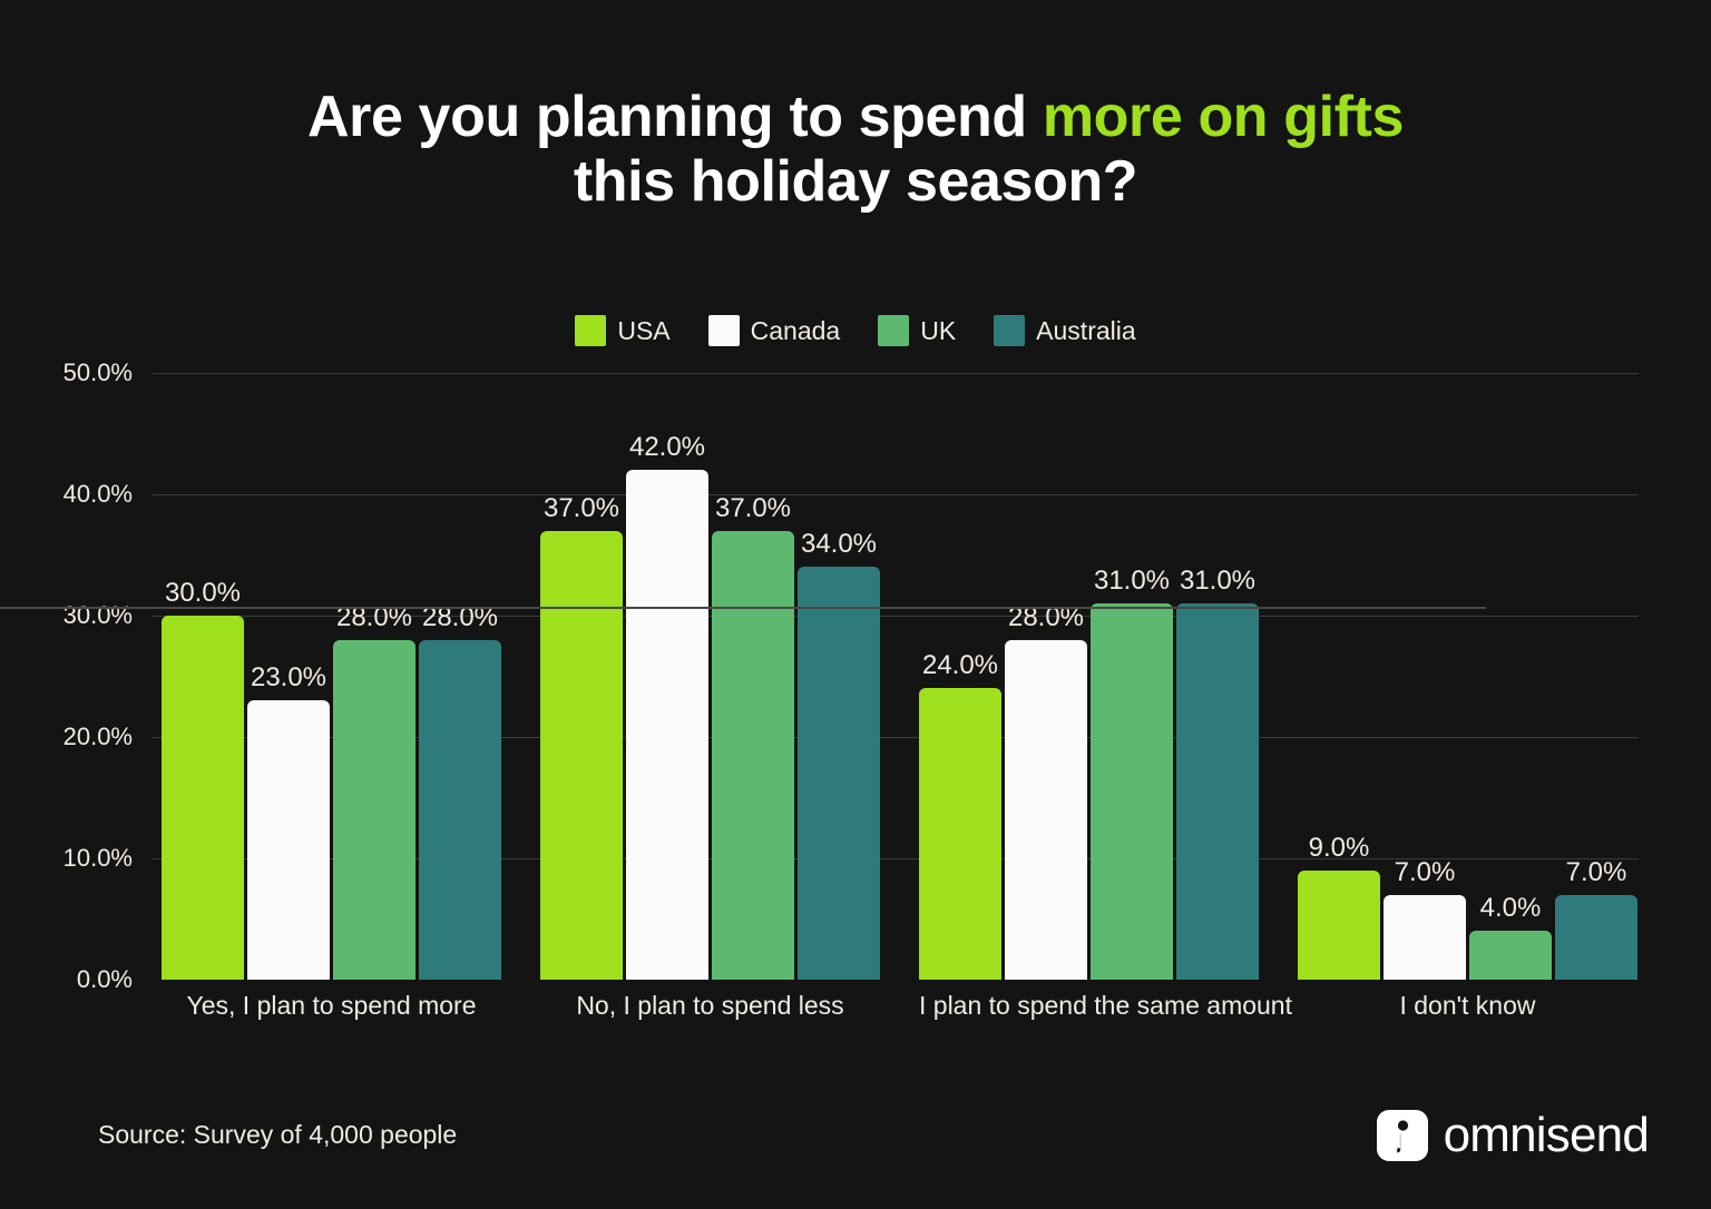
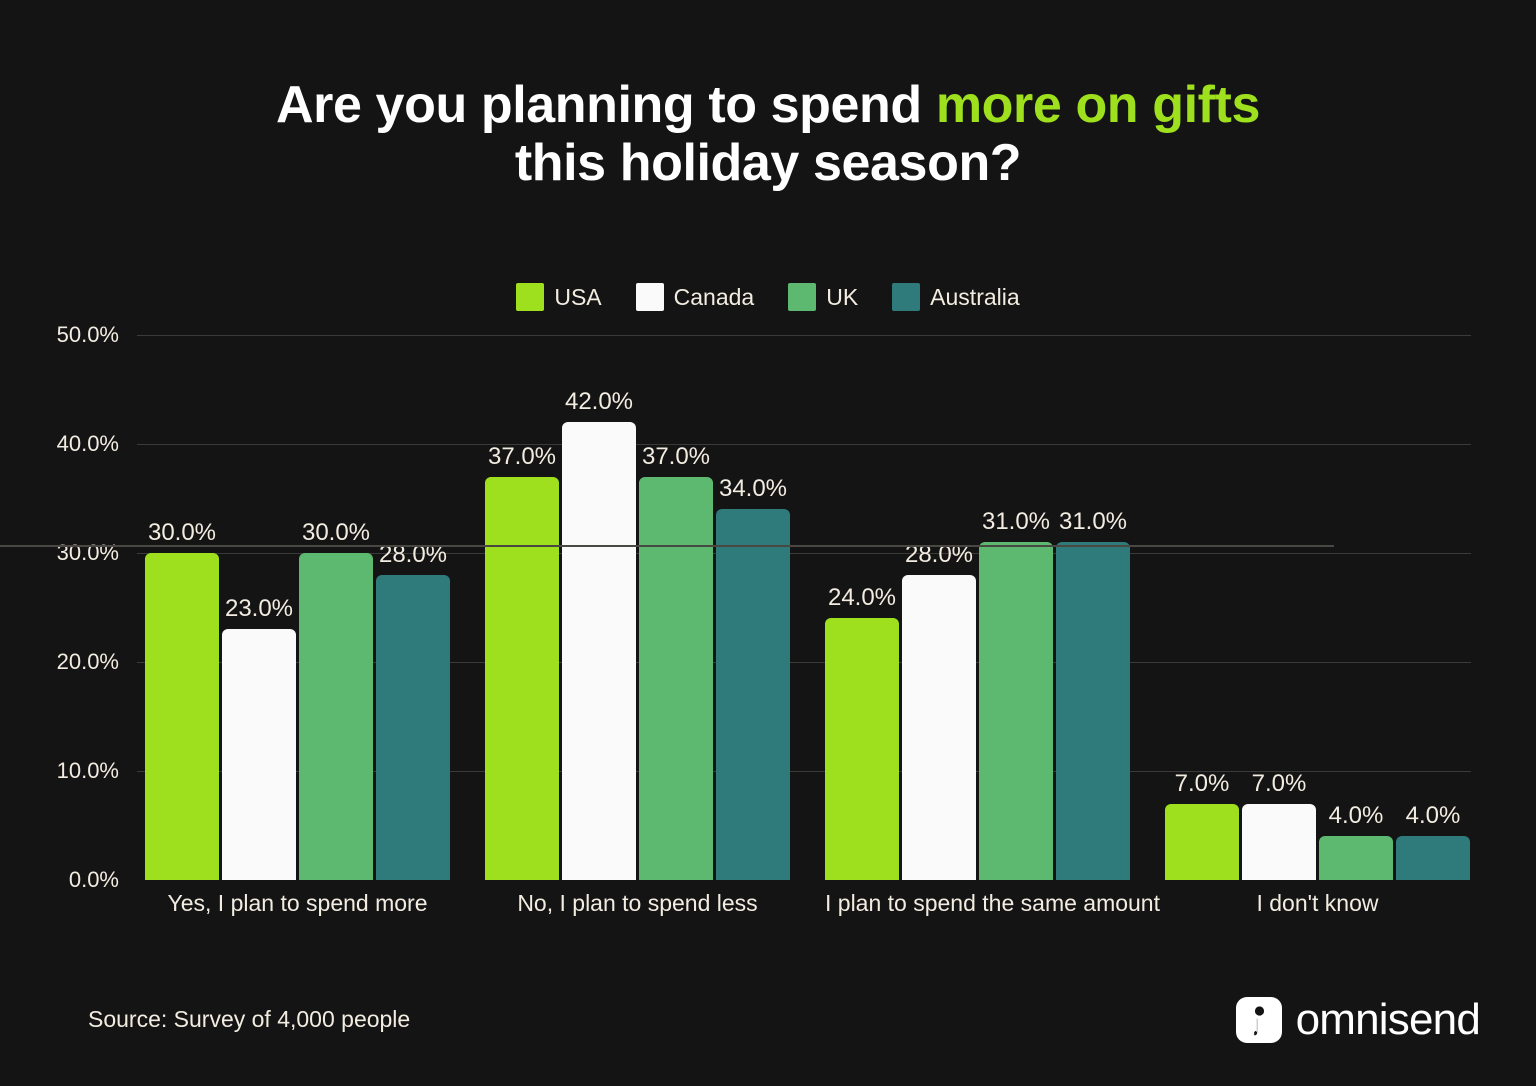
UK/Yes, I plan to spend more: 28.0% -> 30.0%
USA/I don't know: 9.0% -> 7.0%
Australia/I don't know: 7.0% -> 4.0%
